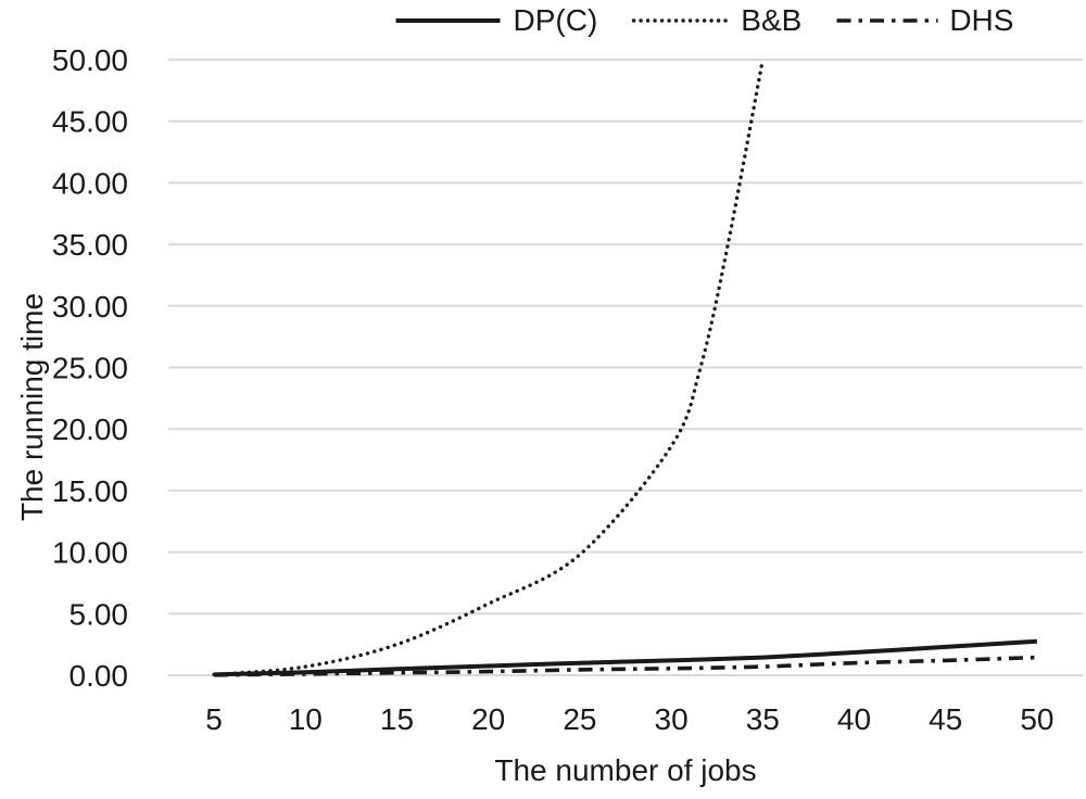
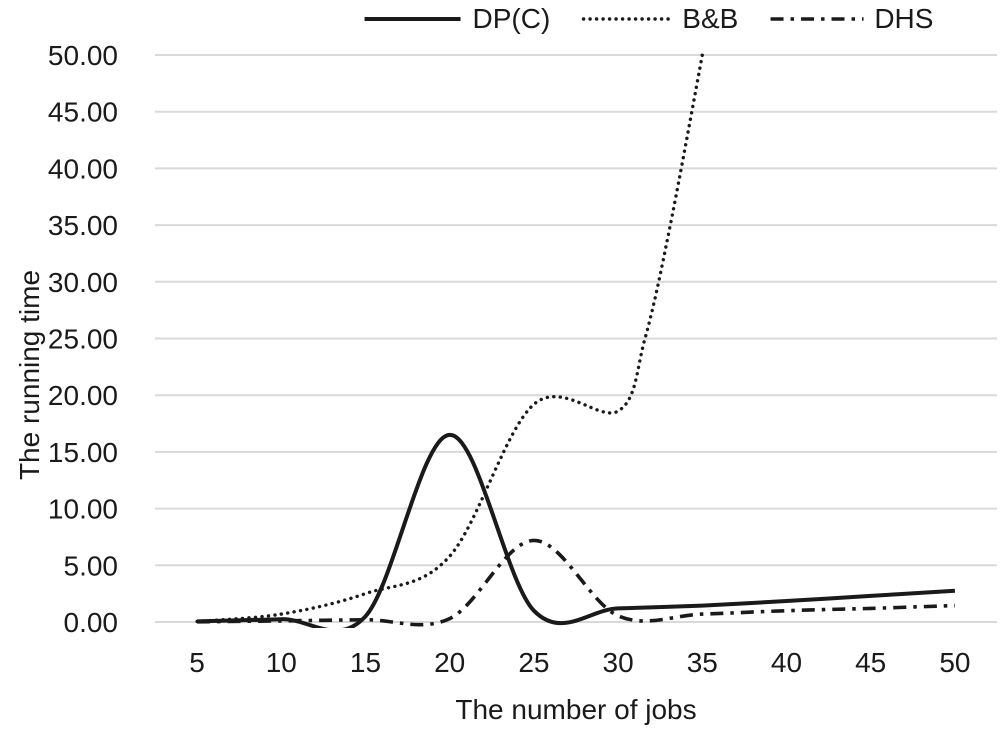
DP(C)/20: 0.8 -> 16.5
B&B/25: 9.8 -> 19.2
DHS/25: 0.5 -> 7.2
